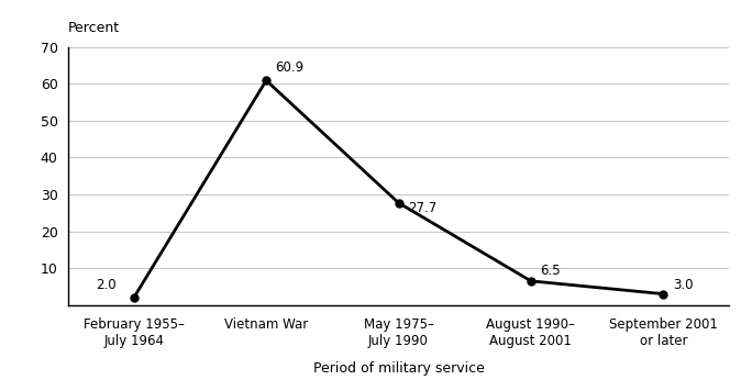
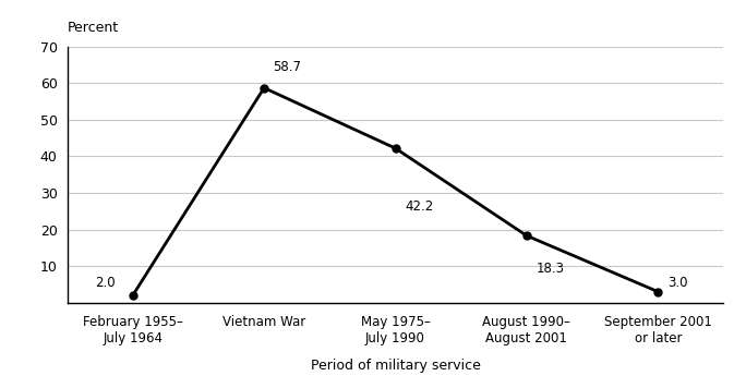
Vietnam War: 60.9 -> 58.7
May 1975– July 1990: 27.7 -> 42.2
August 1990– August 2001: 6.5 -> 18.3
